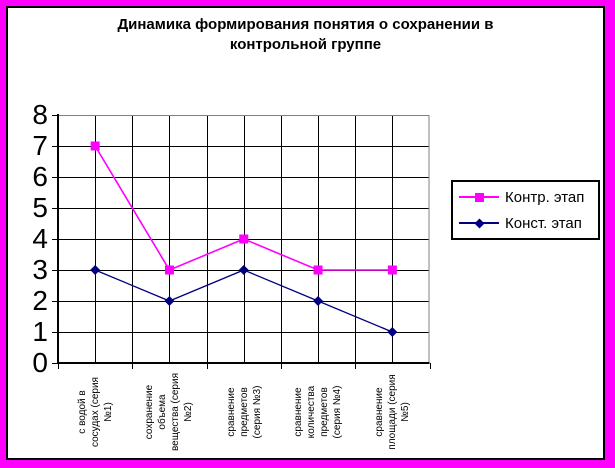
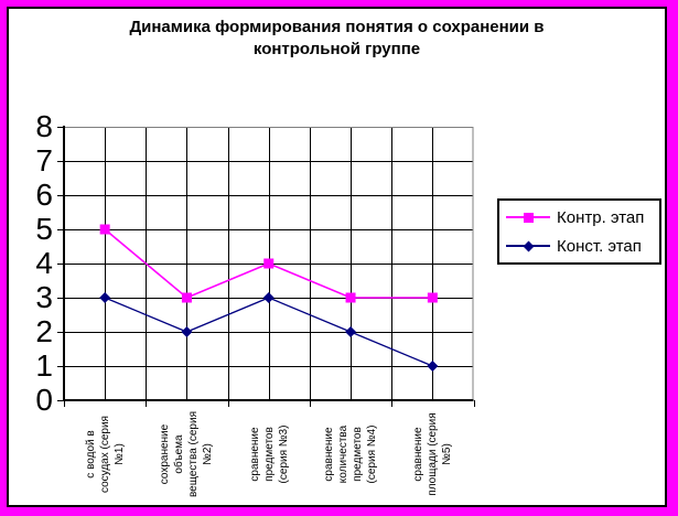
Контр. этап/с водой в сосудах (серия №1): 7 -> 5
